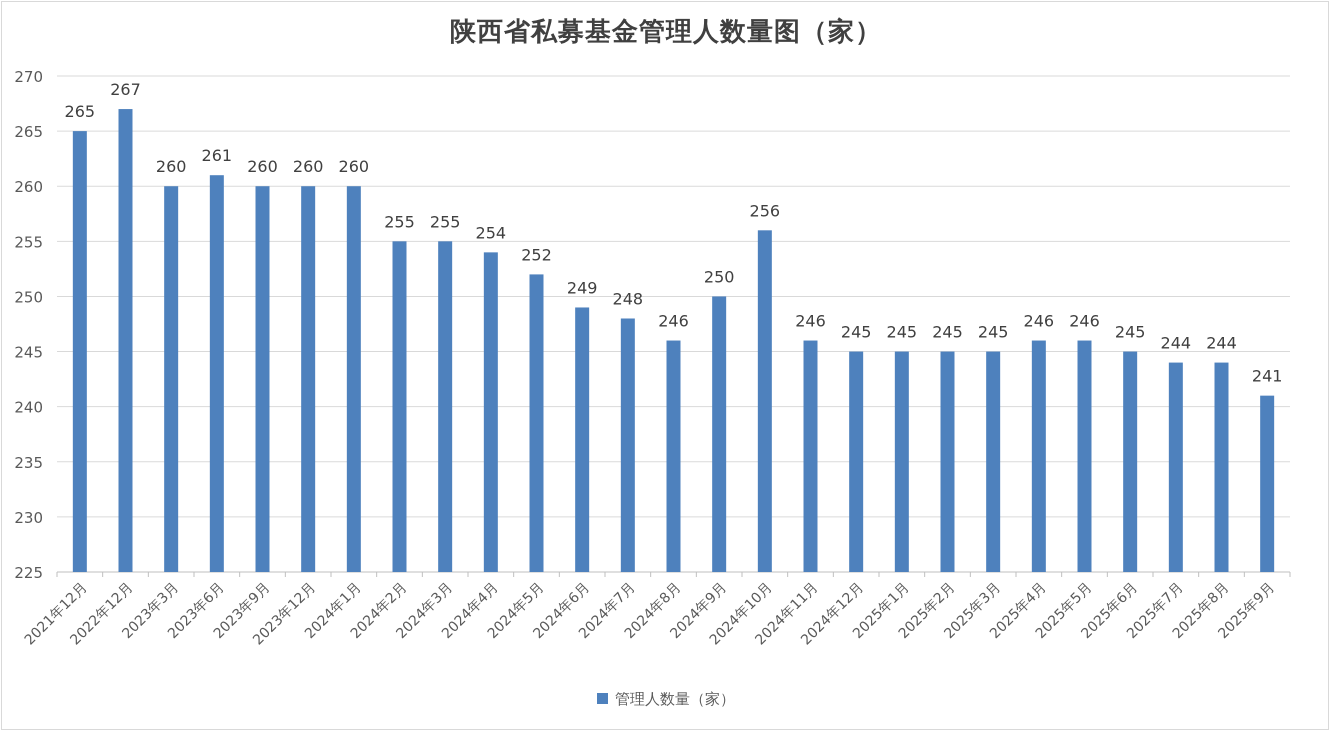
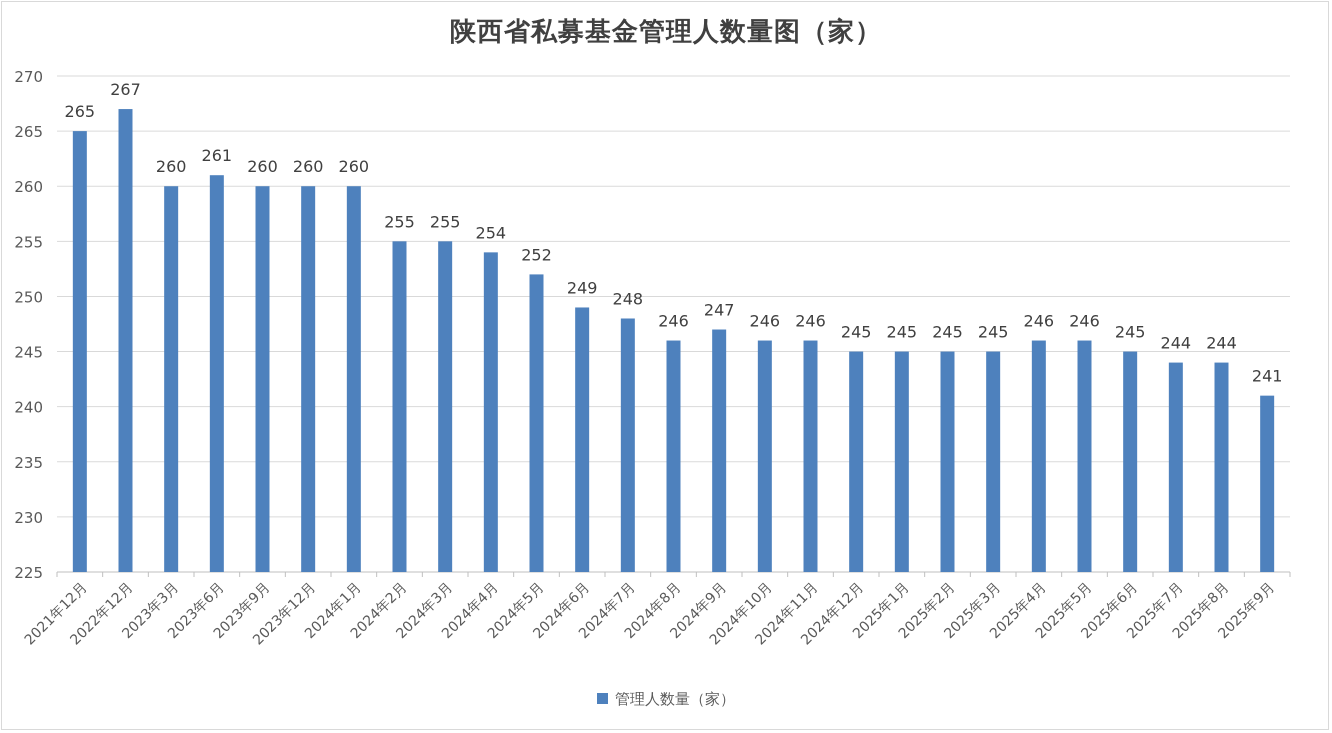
2024年9月: 250 -> 247
2024年10月: 256 -> 246
